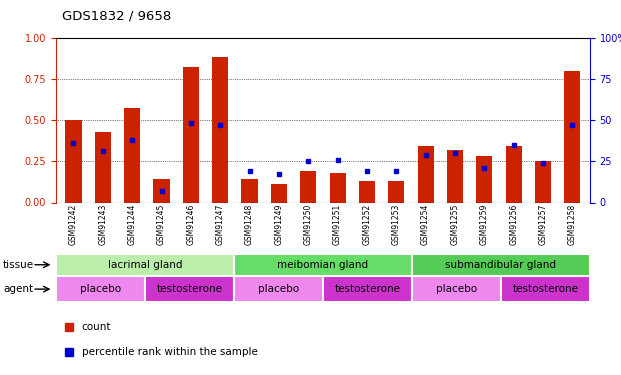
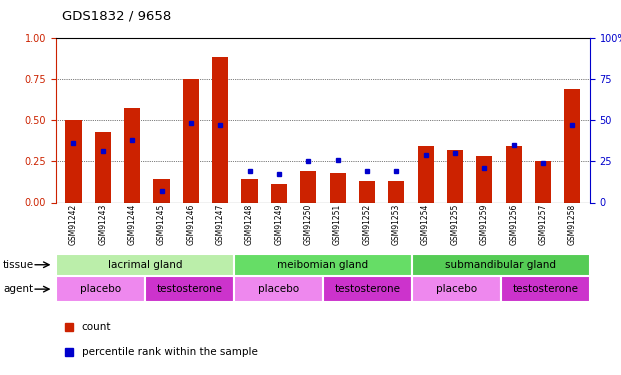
GSM91246: 0.82 -> 0.75
GSM91258: 0.80 -> 0.69
